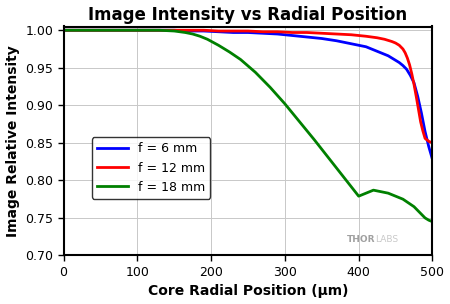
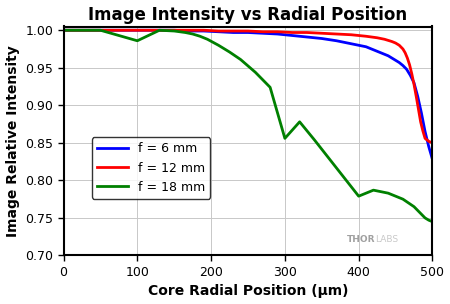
f = 18 mm/100: 1.000 -> 0.986
f = 18 mm/300: 0.902 -> 0.856
